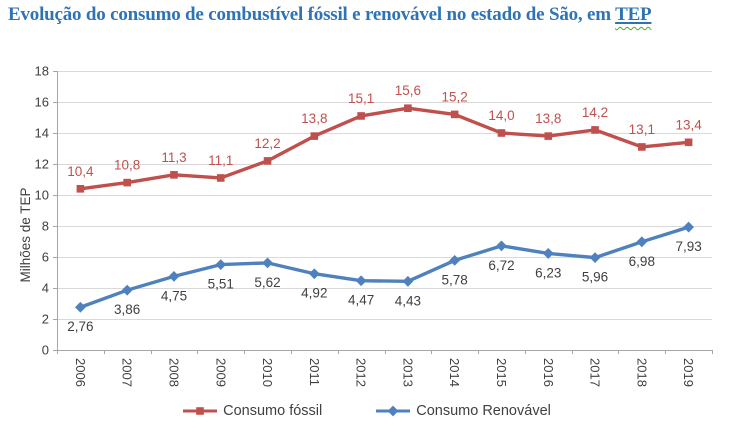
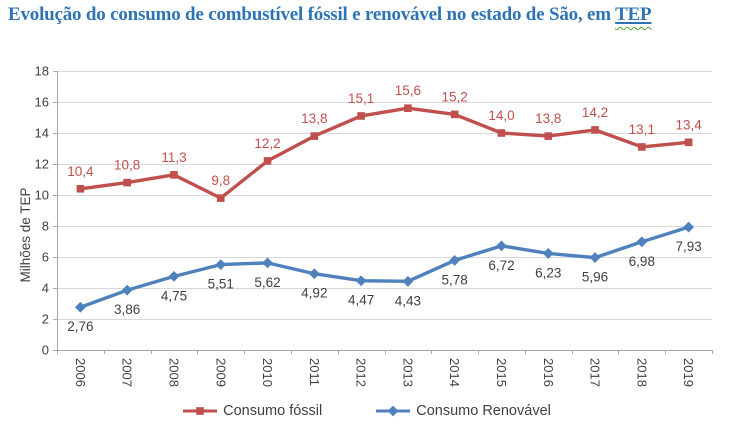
Consumo fóssil/2009: 11,1 -> 9,8
